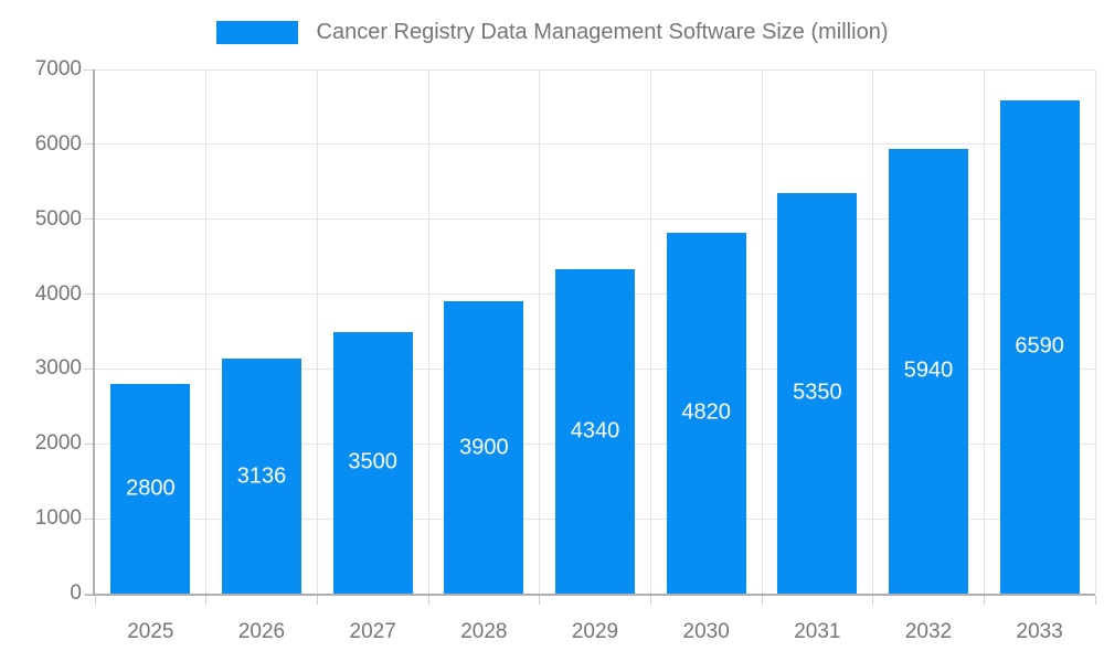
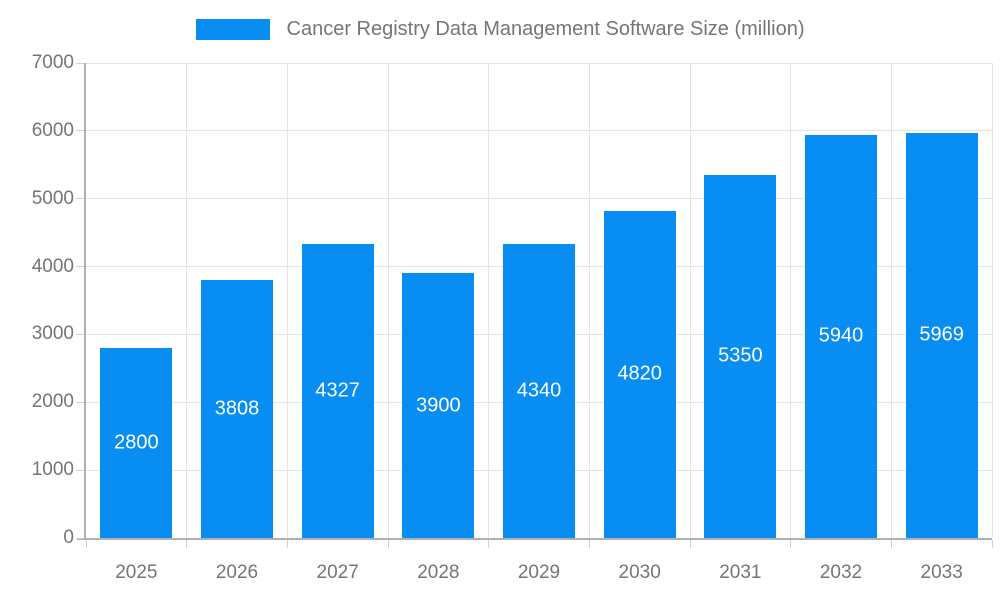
2026: 3136 -> 3808
2027: 3500 -> 4327
2033: 6590 -> 5969
